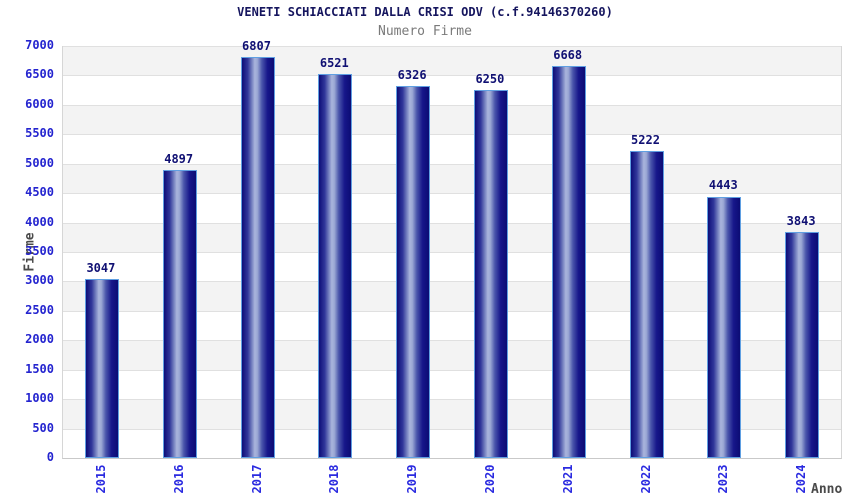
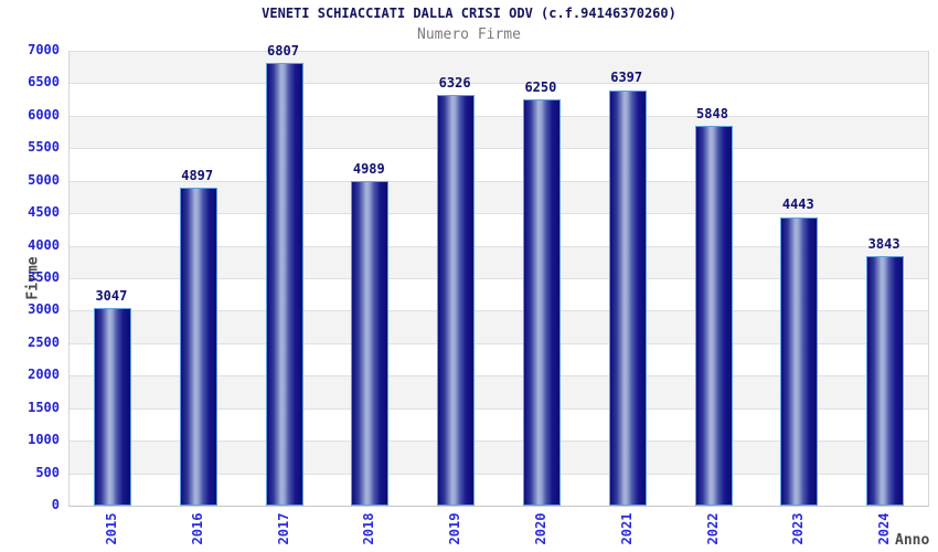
2018: 6521 -> 4989
2021: 6668 -> 6397
2022: 5222 -> 5848
